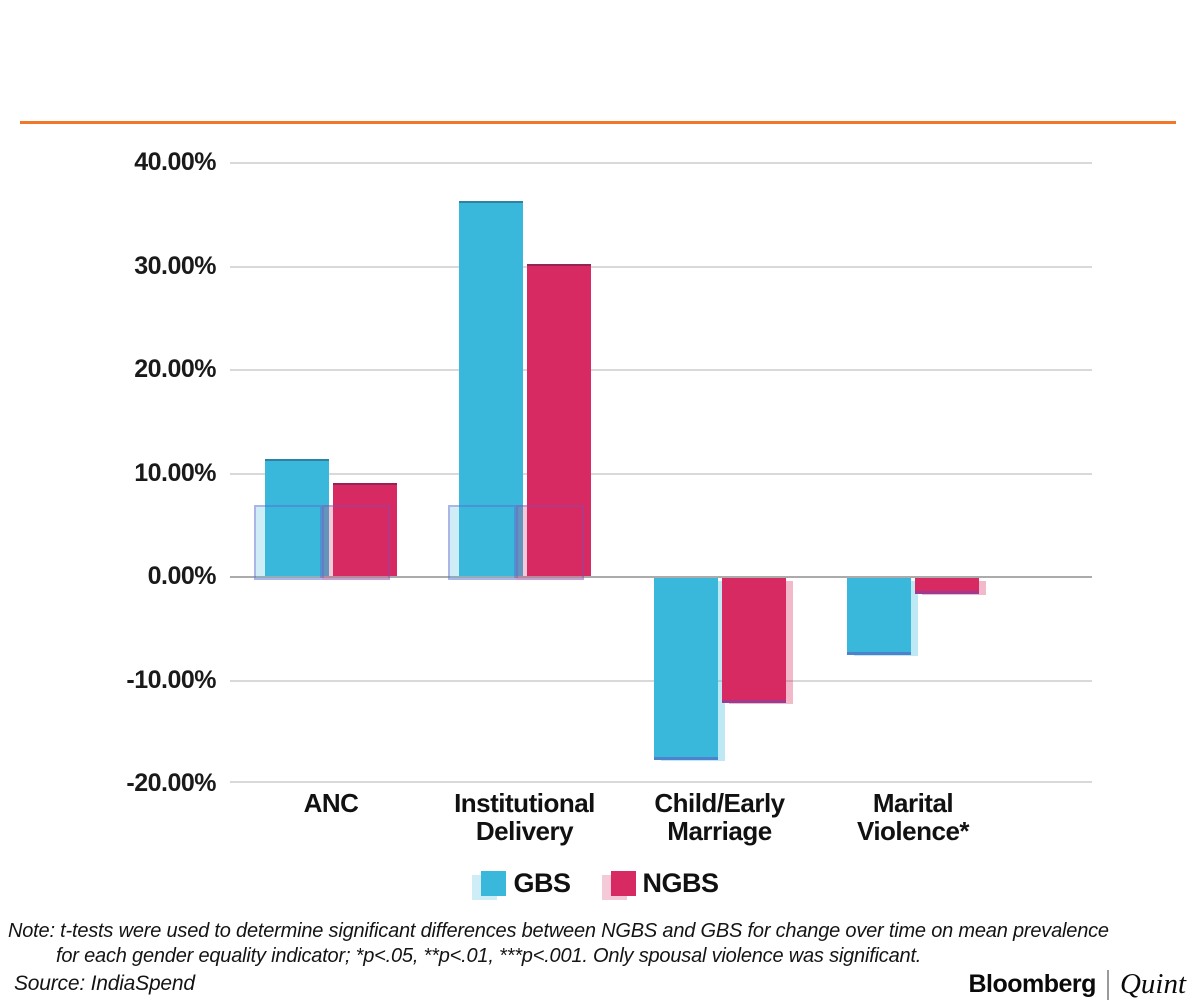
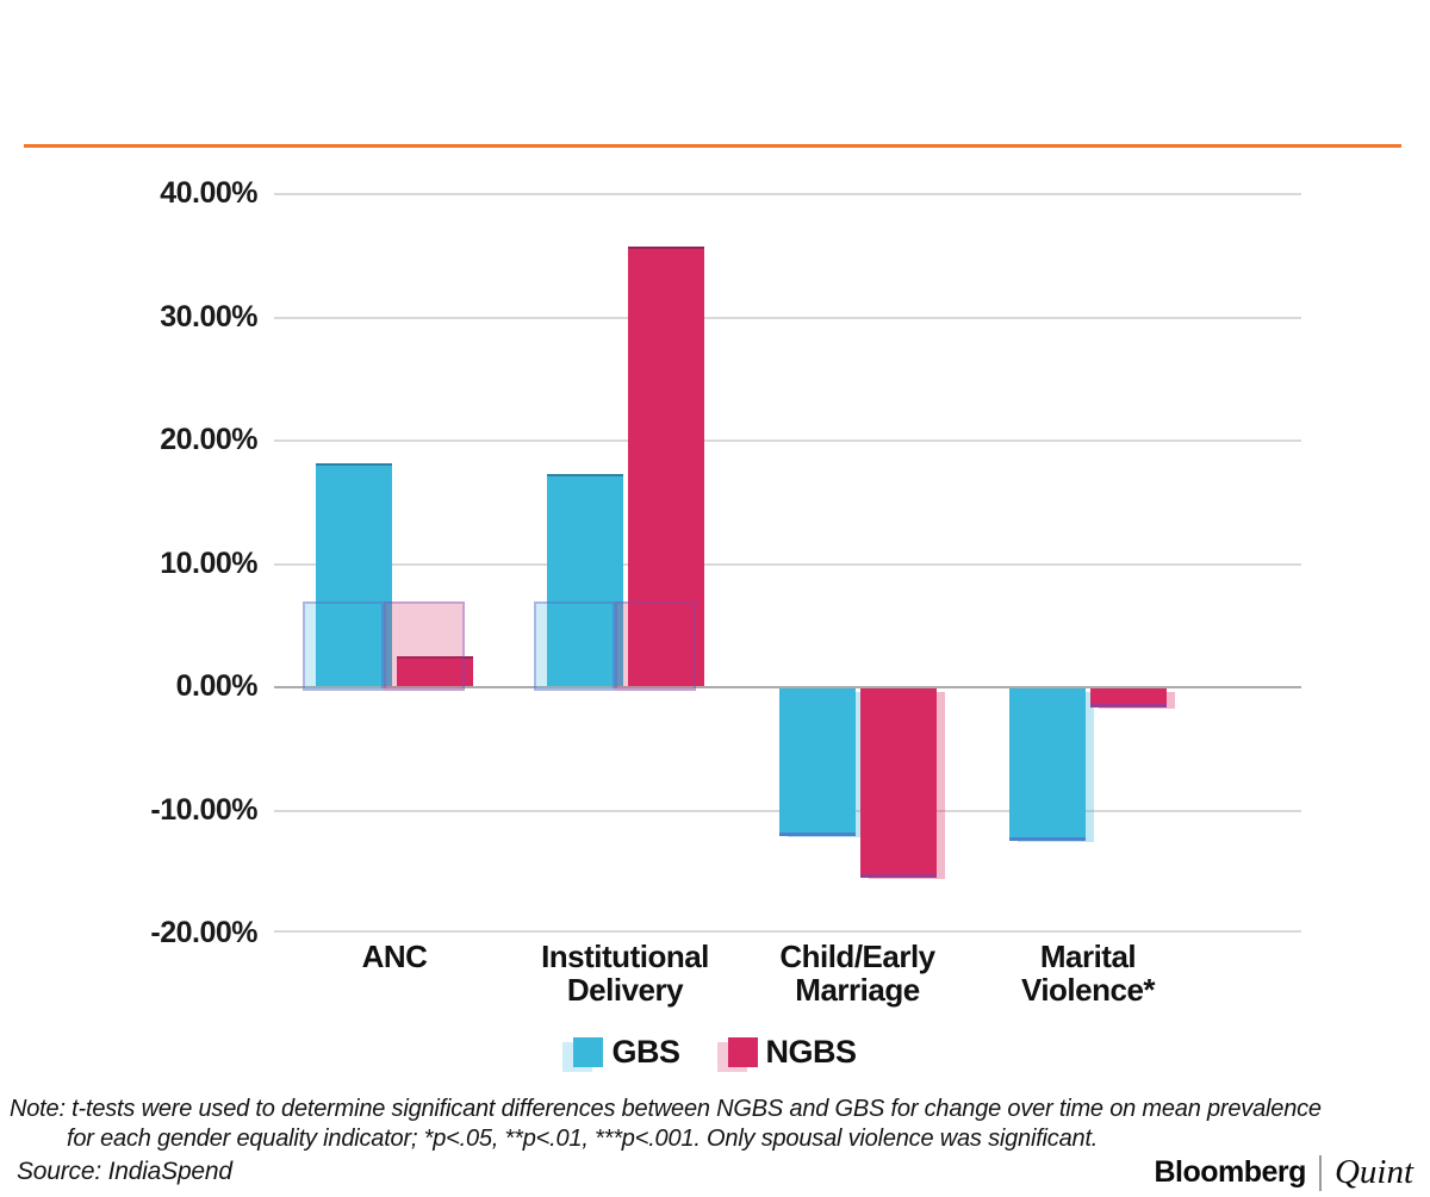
GBS/ANC: 11.3% -> 18.1%
NGBS/ANC: 9.0% -> 2.4%
GBS/Institutional Delivery: 36.2% -> 17.2%
NGBS/Institutional Delivery: 30.1% -> 35.7%
GBS/Child/Early Marriage: -17.4% -> -11.8%
NGBS/Child/Early Marriage: -11.9% -> -15.2%
GBS/Marital Violence*: -7.2% -> -12.2%
